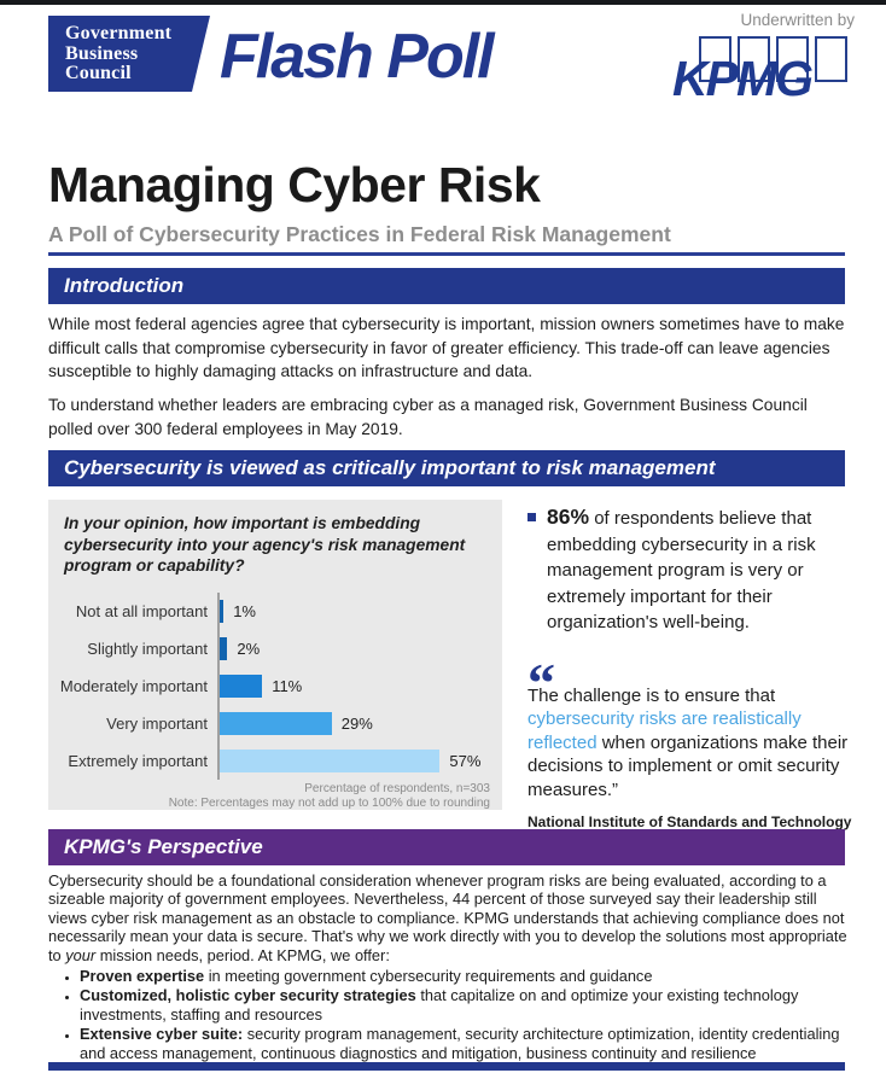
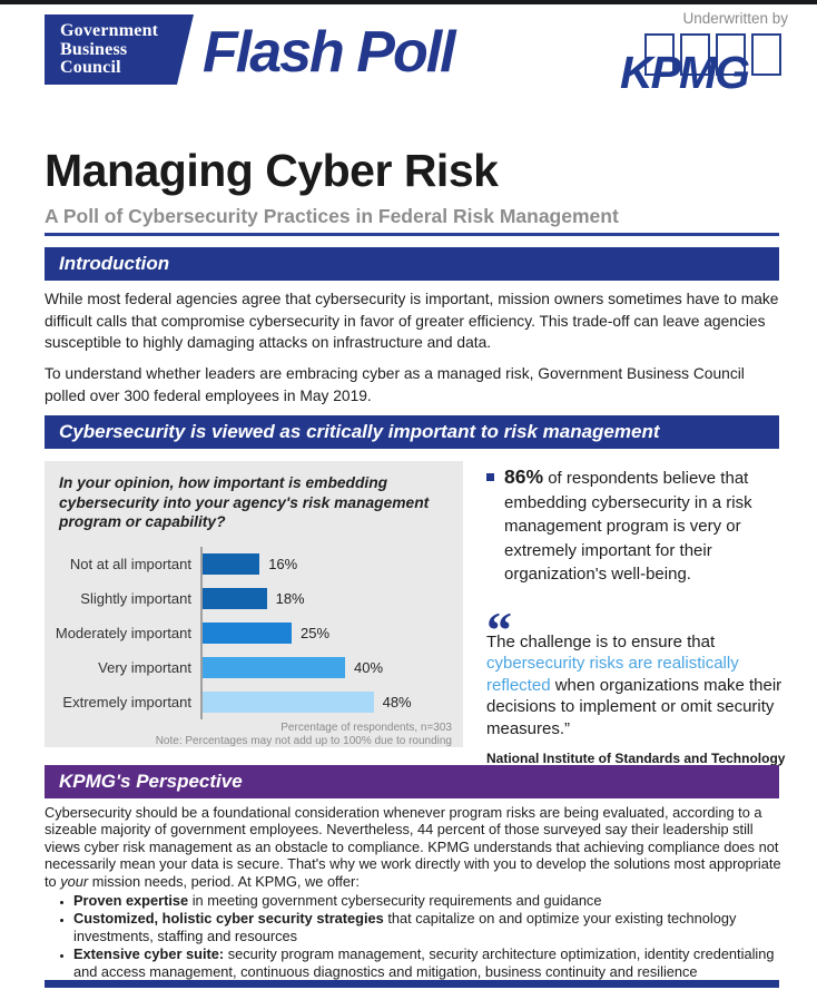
Not at all important: 1% -> 16%
Slightly important: 2% -> 18%
Moderately important: 11% -> 25%
Very important: 29% -> 40%
Extremely important: 57% -> 48%
